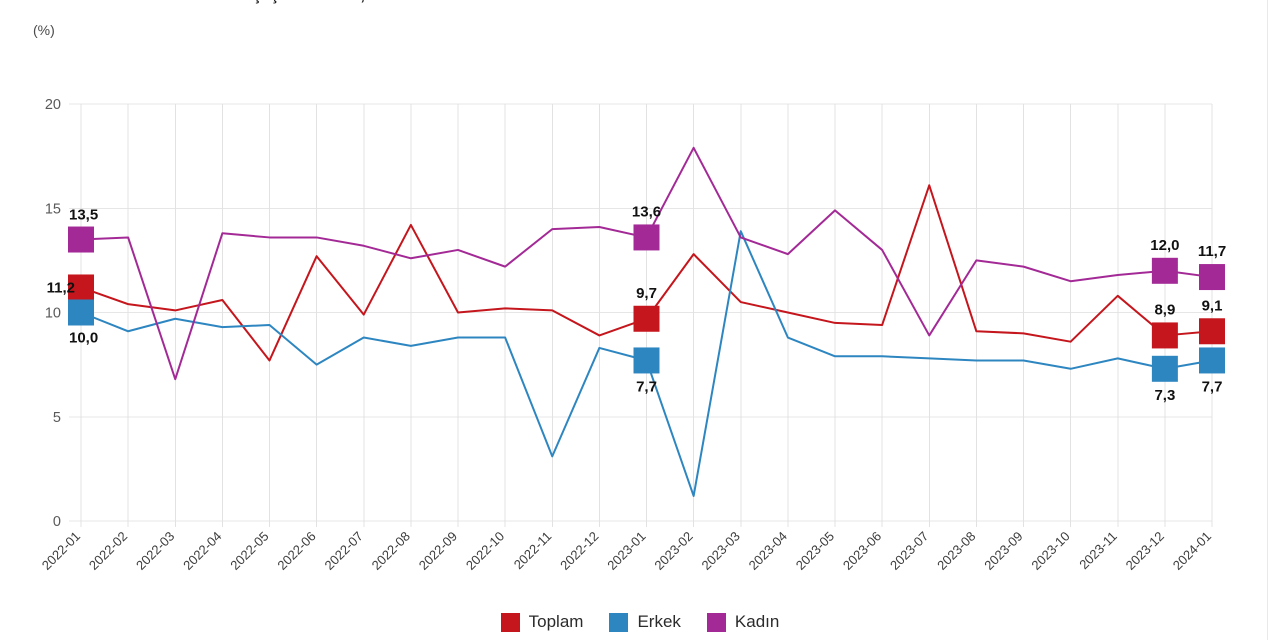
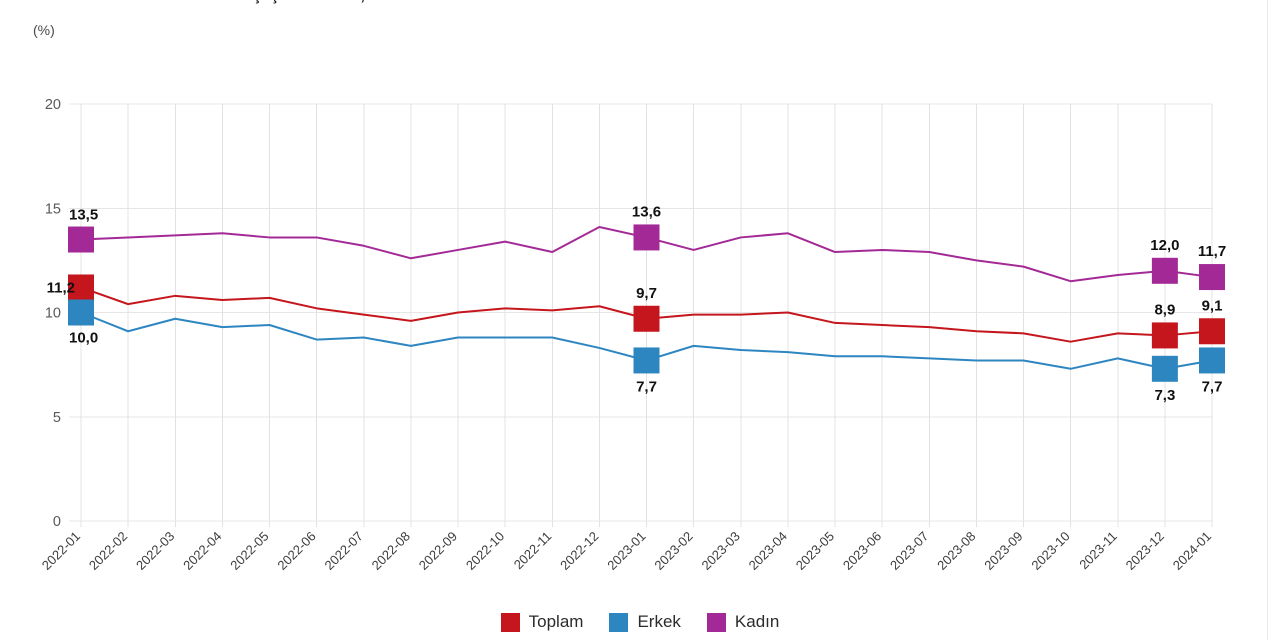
Toplam/2022-03: 10.1 -> 10.8
Kadın/2022-03: 6.8 -> 13.7
Toplam/2022-05: 7.7 -> 10.7
Toplam/2022-06: 12.7 -> 10.2
Erkek/2022-06: 7.5 -> 8.7
Toplam/2022-08: 14.2 -> 9.6
Kadın/2022-10: 12.2 -> 13.4
Erkek/2022-11: 3.1 -> 8.8
Kadın/2022-11: 14.0 -> 12.9
Toplam/2022-12: 8.9 -> 10.3
Toplam/2023-02: 12.8 -> 9.9
Erkek/2023-02: 1.2 -> 8.4
Kadın/2023-02: 17.9 -> 13.0
Toplam/2023-03: 10.5 -> 9.9
Erkek/2023-03: 13.9 -> 8.2
Erkek/2023-04: 8.8 -> 8.1
Kadın/2023-04: 12.8 -> 13.8
Kadın/2023-05: 14.9 -> 12.9
Toplam/2023-07: 16.1 -> 9.3
Kadın/2023-07: 8.9 -> 12.9
Toplam/2023-11: 10.8 -> 9.0
